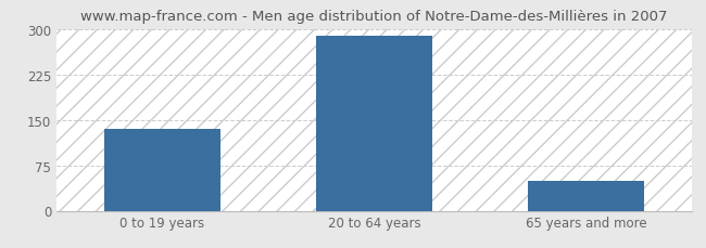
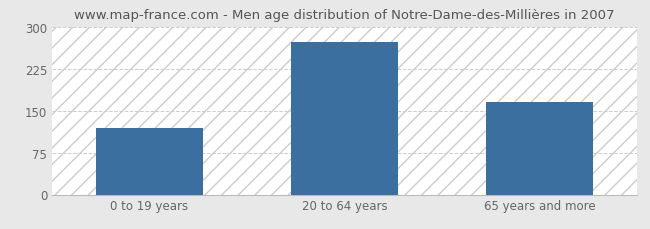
0 to 19 years: 135 -> 118
20 to 64 years: 288 -> 272
65 years and more: 50 -> 166
